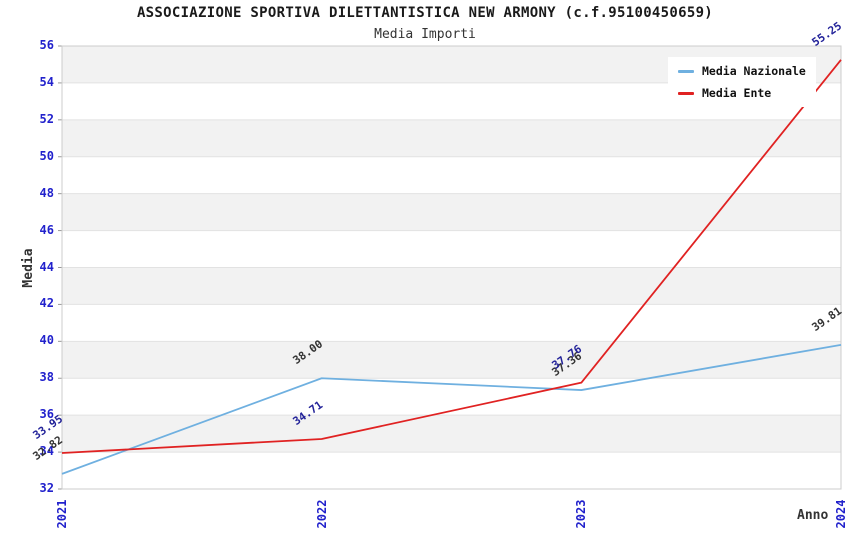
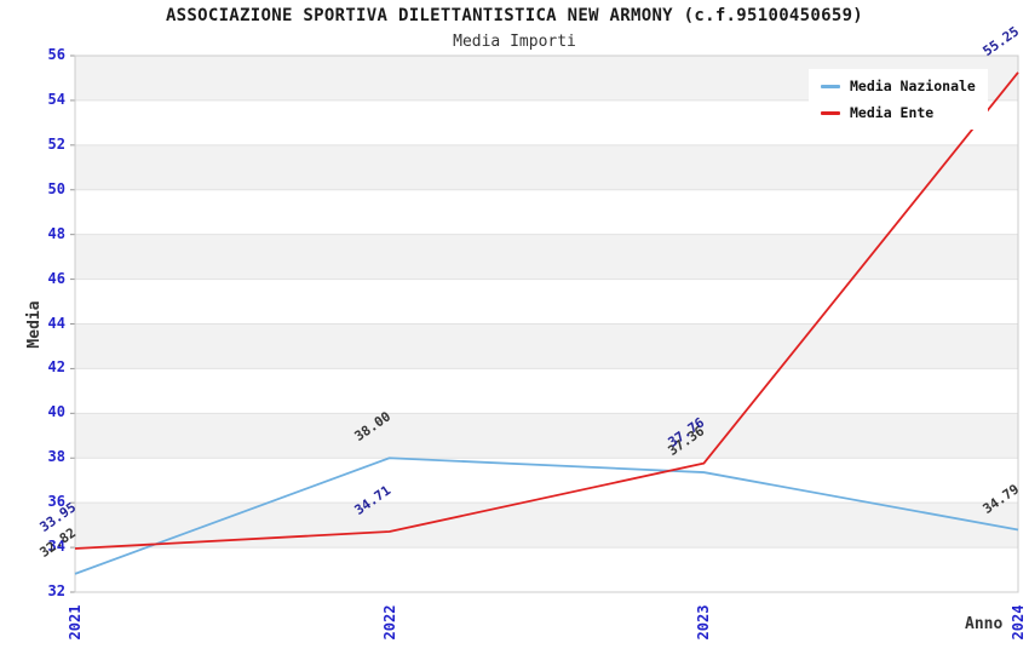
Media Nazionale/2024: 39.81 -> 34.79
